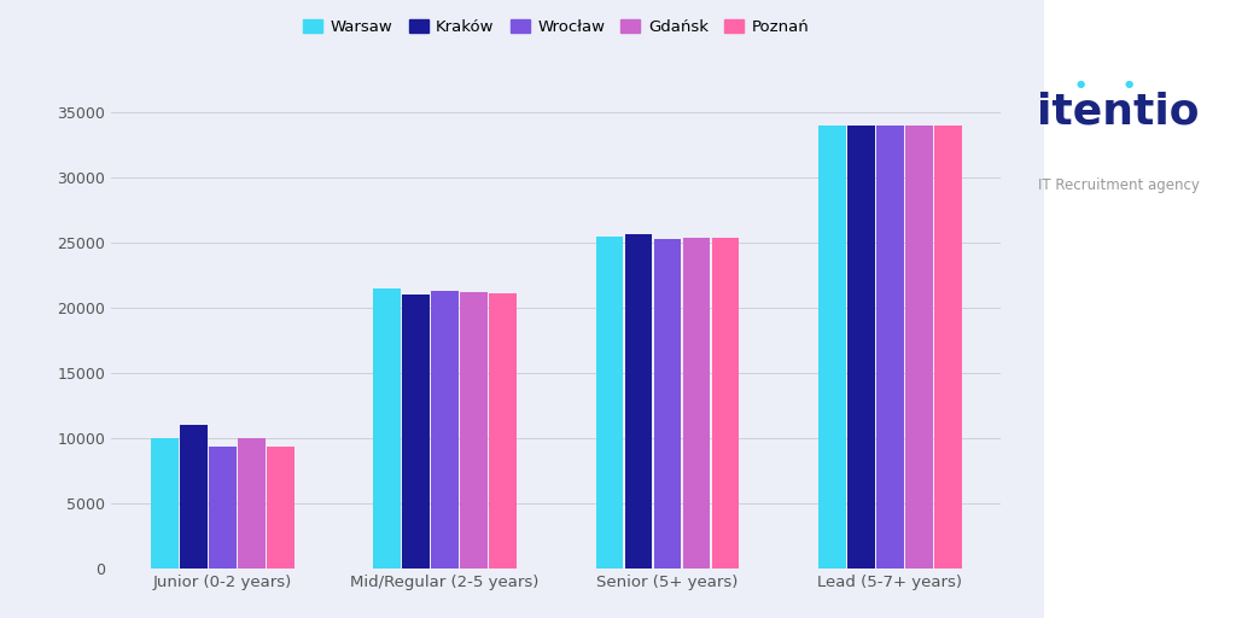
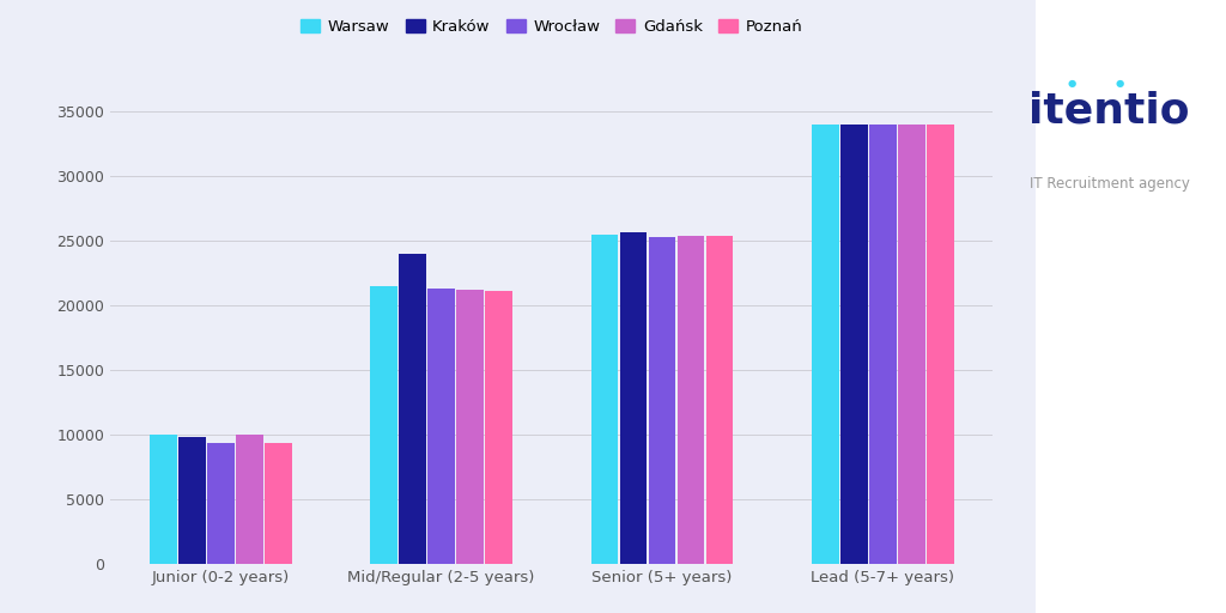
Kraków/Junior (0-2 years): 11000 -> 9800
Kraków/Mid/Regular (2-5 years): 21000 -> 24000
